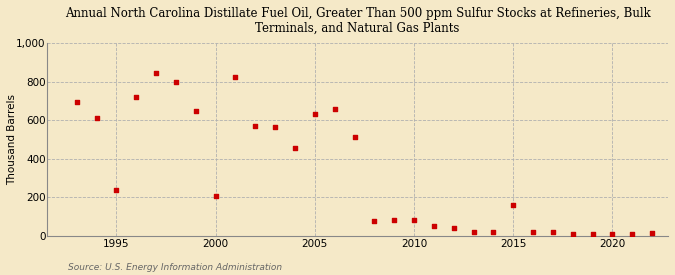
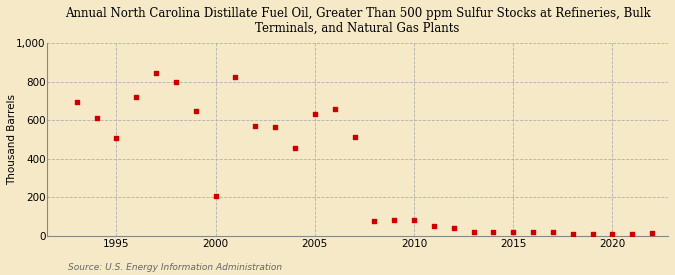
1995: 240 -> 510
2015: 160 -> 20
